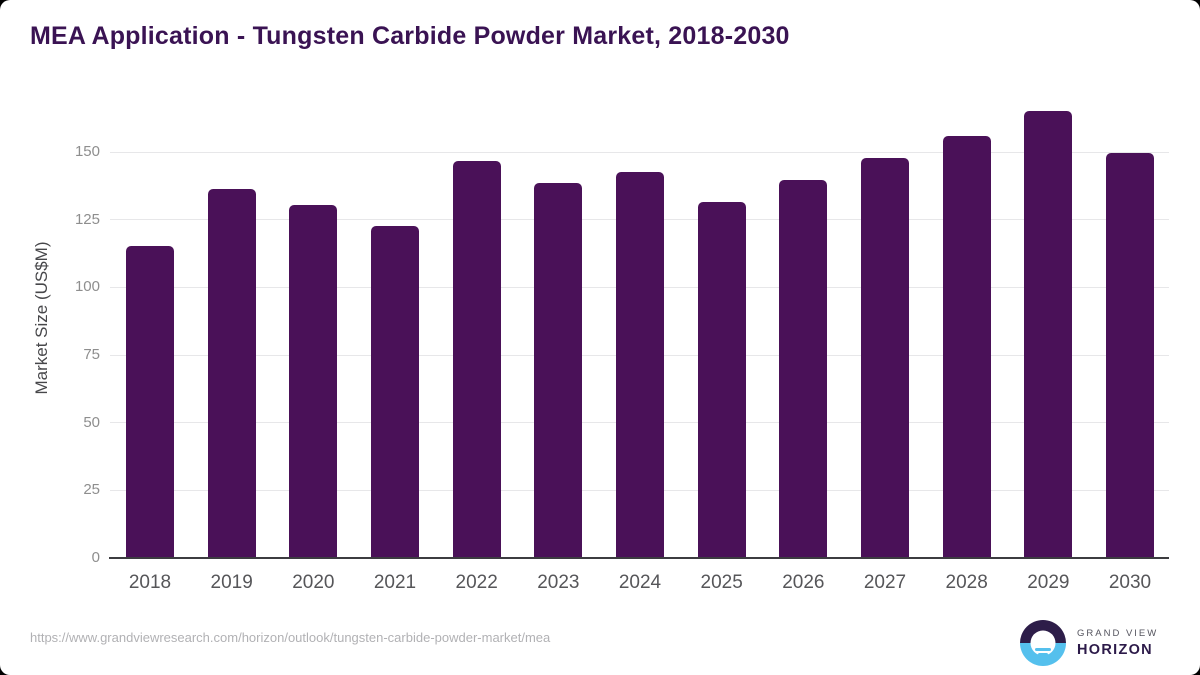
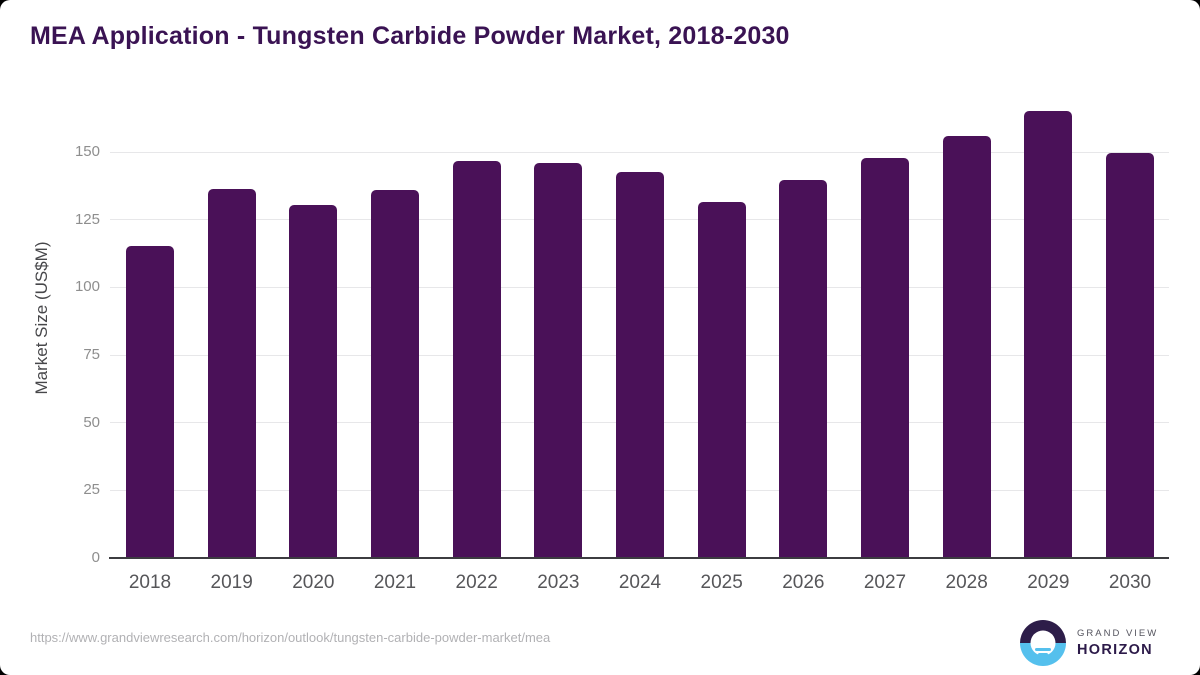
2021: 122 -> 136
2023: 138 -> 146
